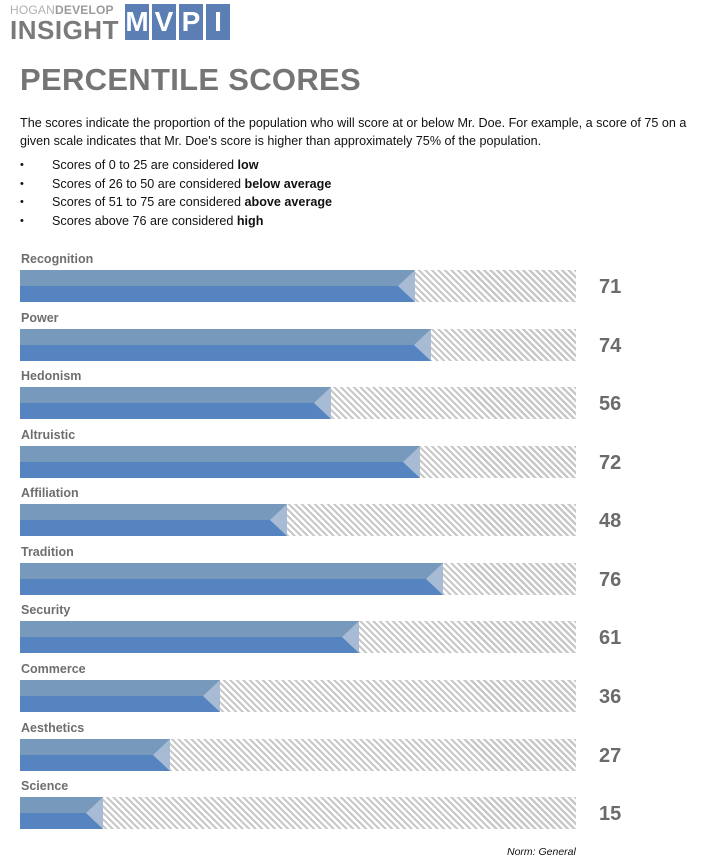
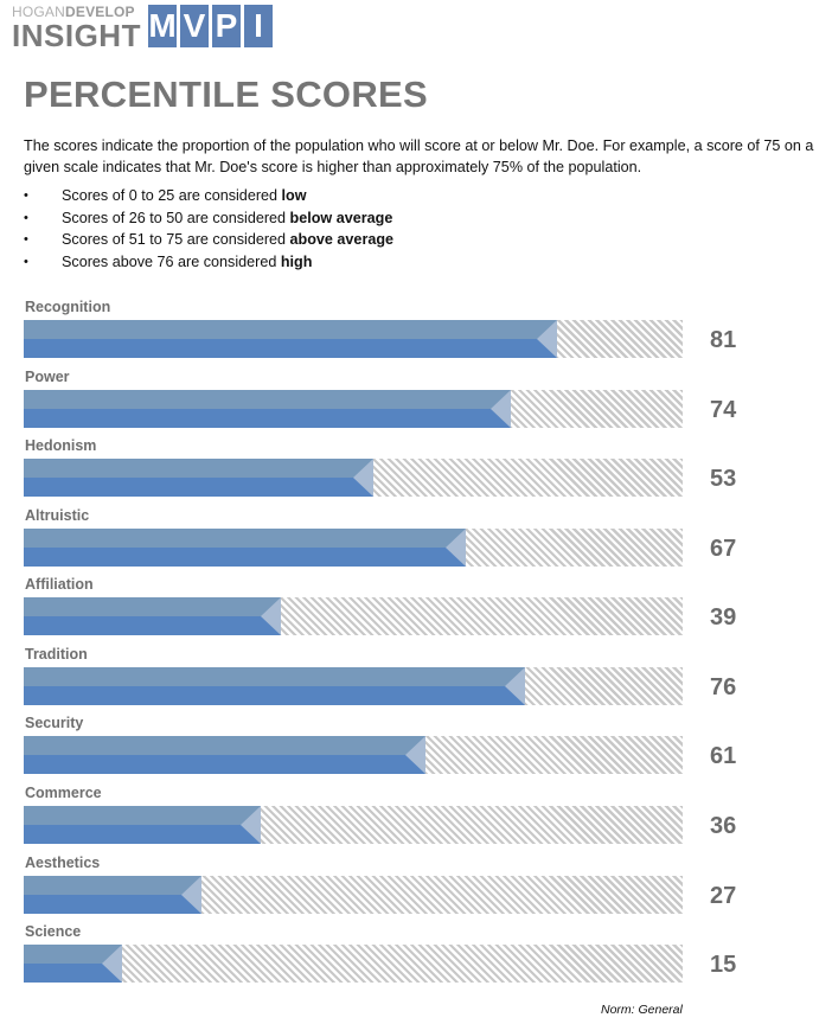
Recognition: 71 -> 81
Hedonism: 56 -> 53
Altruistic: 72 -> 67
Affiliation: 48 -> 39
